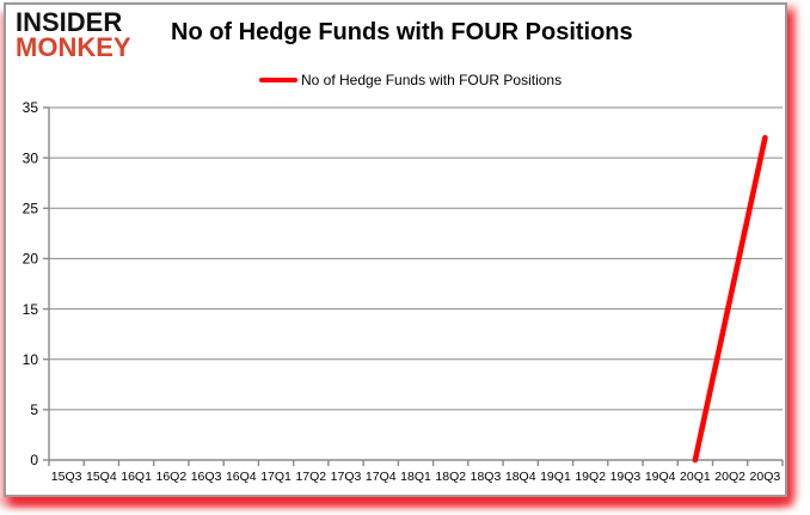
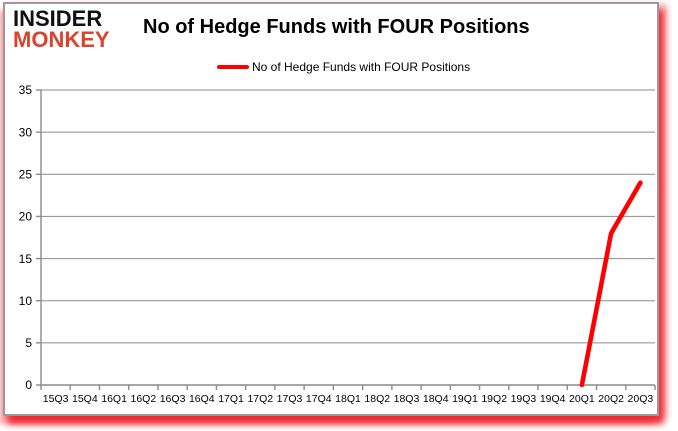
20Q2: 16 -> 18
20Q3: 32 -> 24
